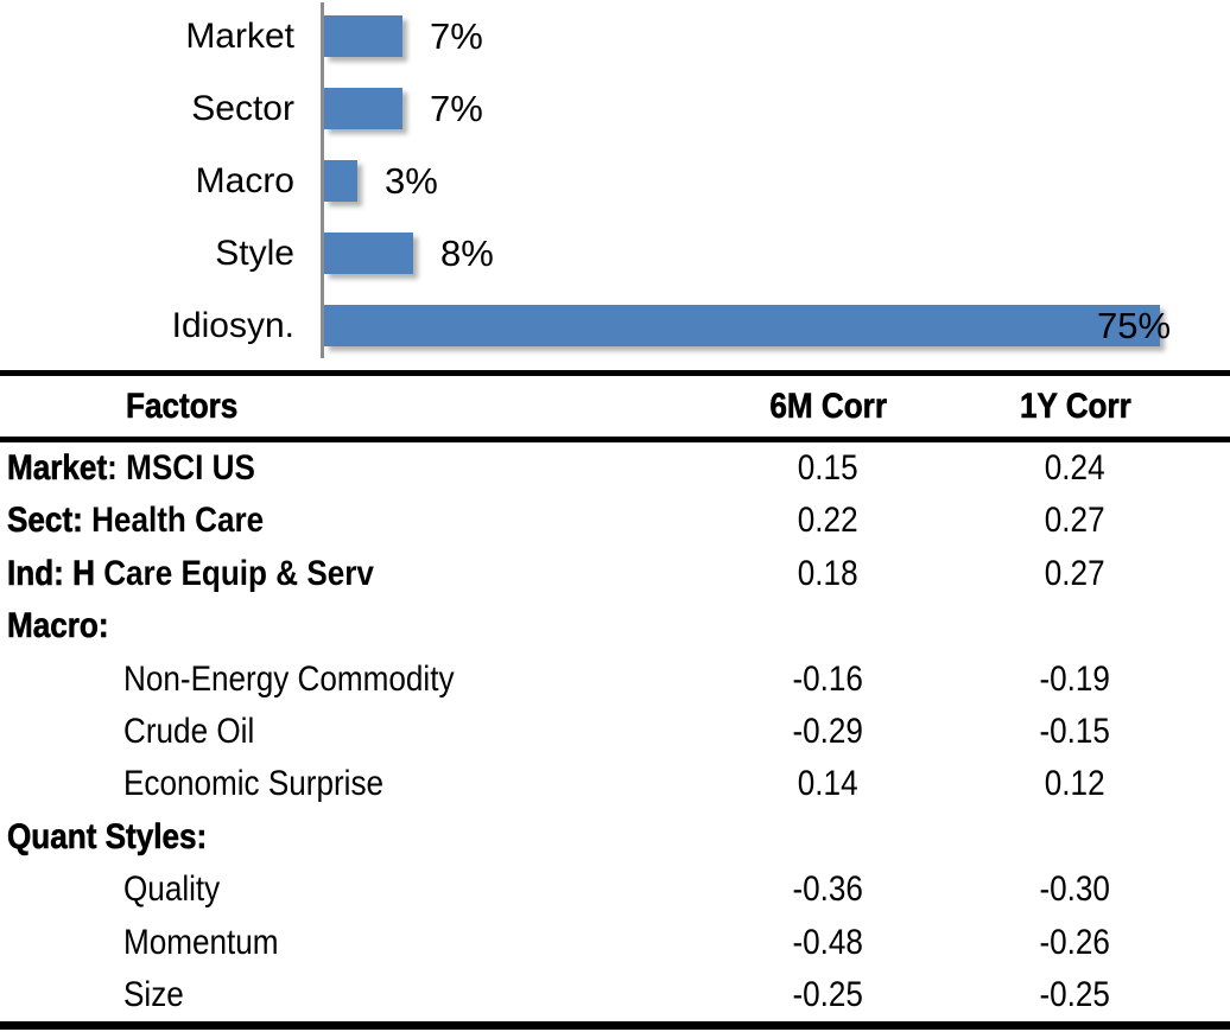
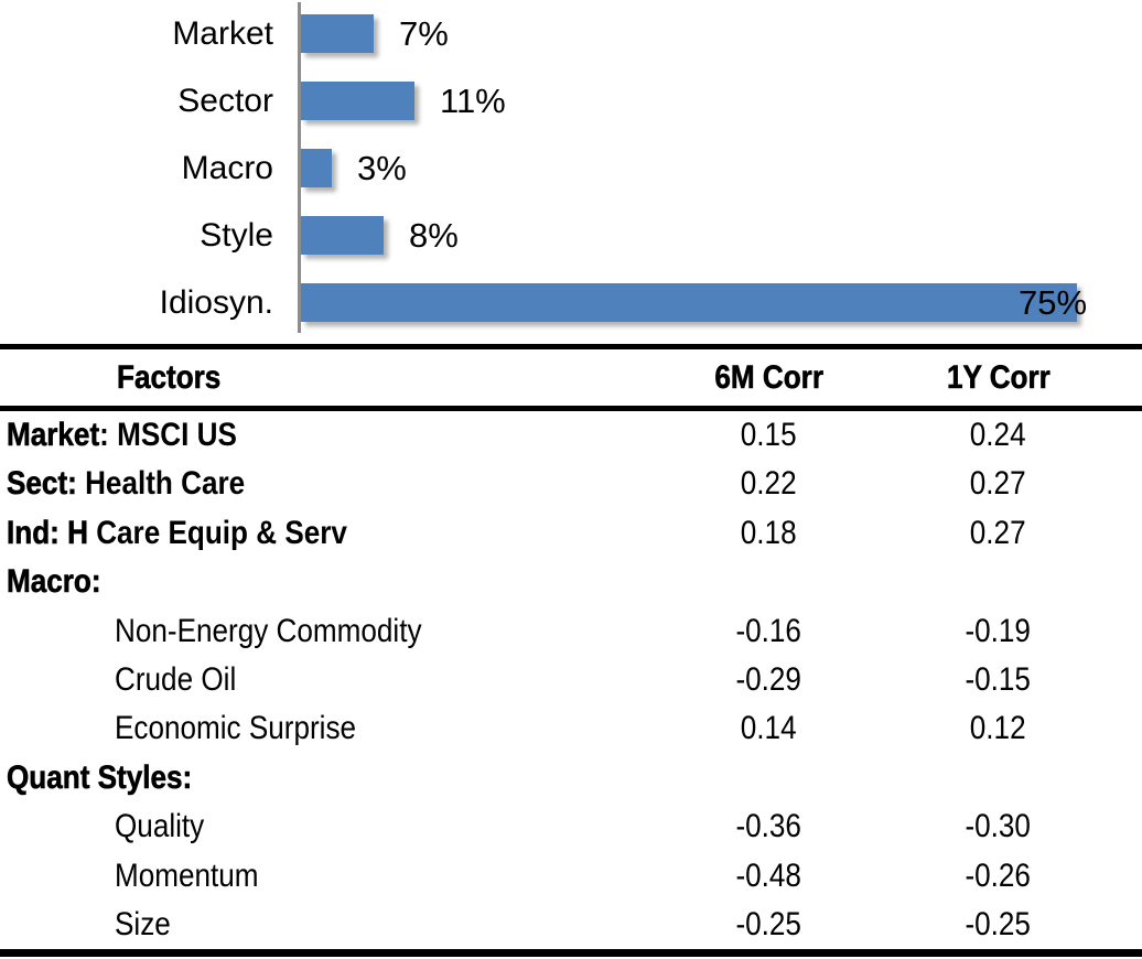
Sector: 7% -> 11%
